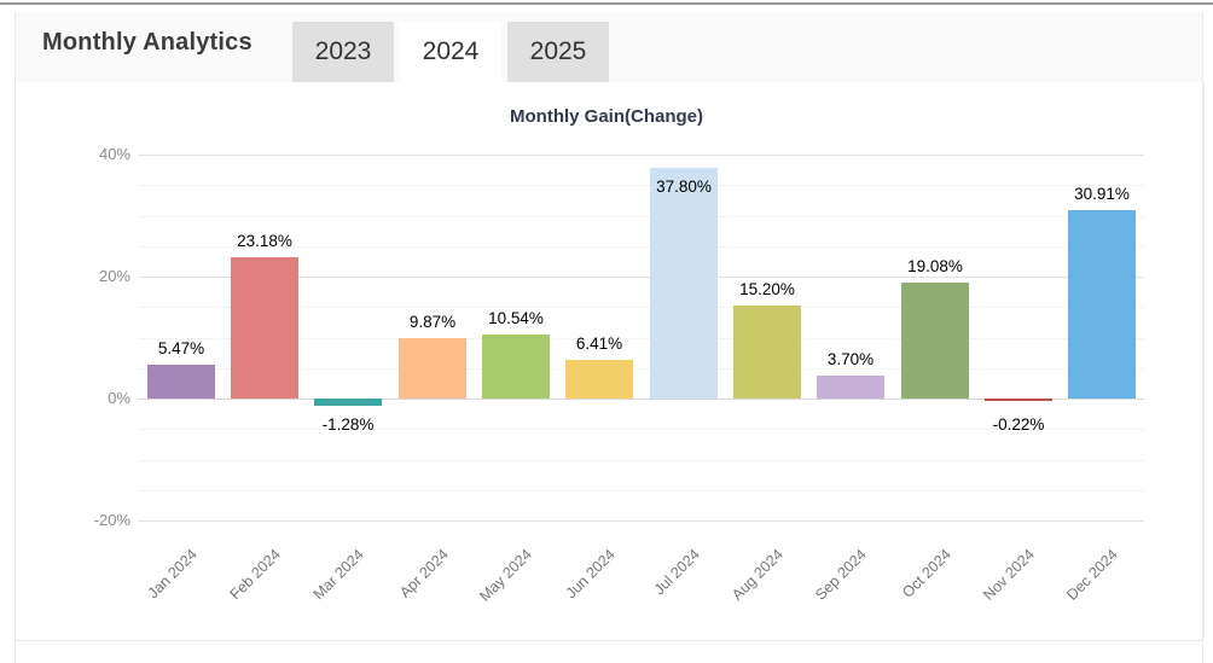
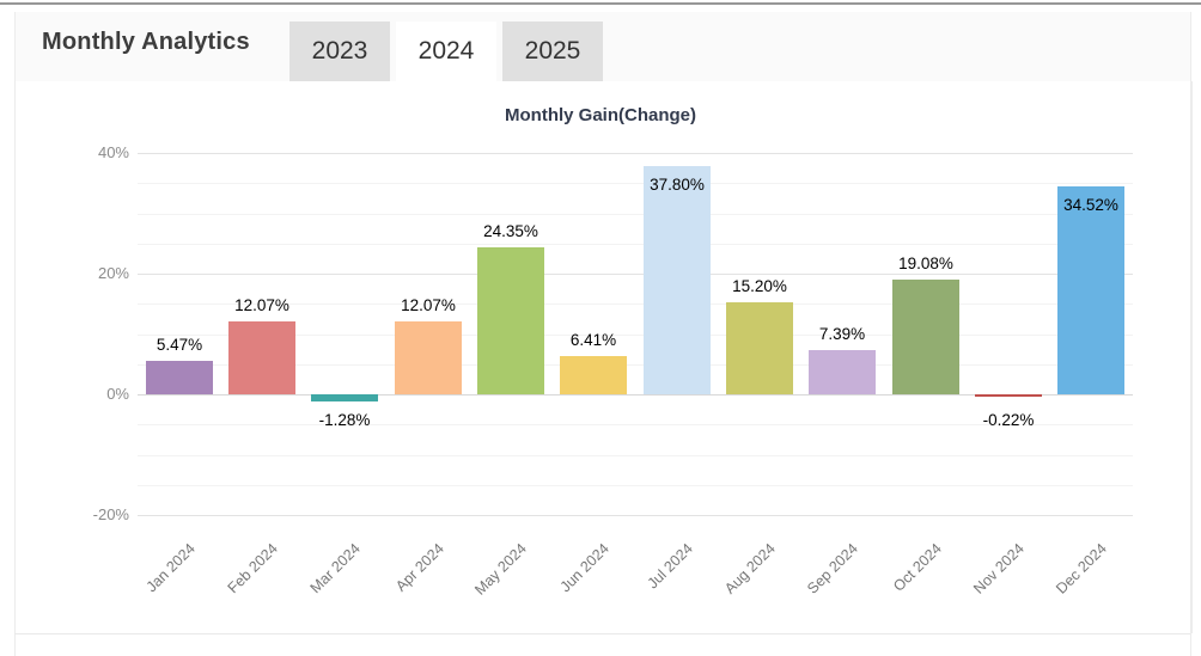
Feb 2024: 23.18% -> 12.07%
Apr 2024: 9.87% -> 12.07%
May 2024: 10.54% -> 24.35%
Sep 2024: 3.70% -> 7.39%
Dec 2024: 30.91% -> 34.52%
